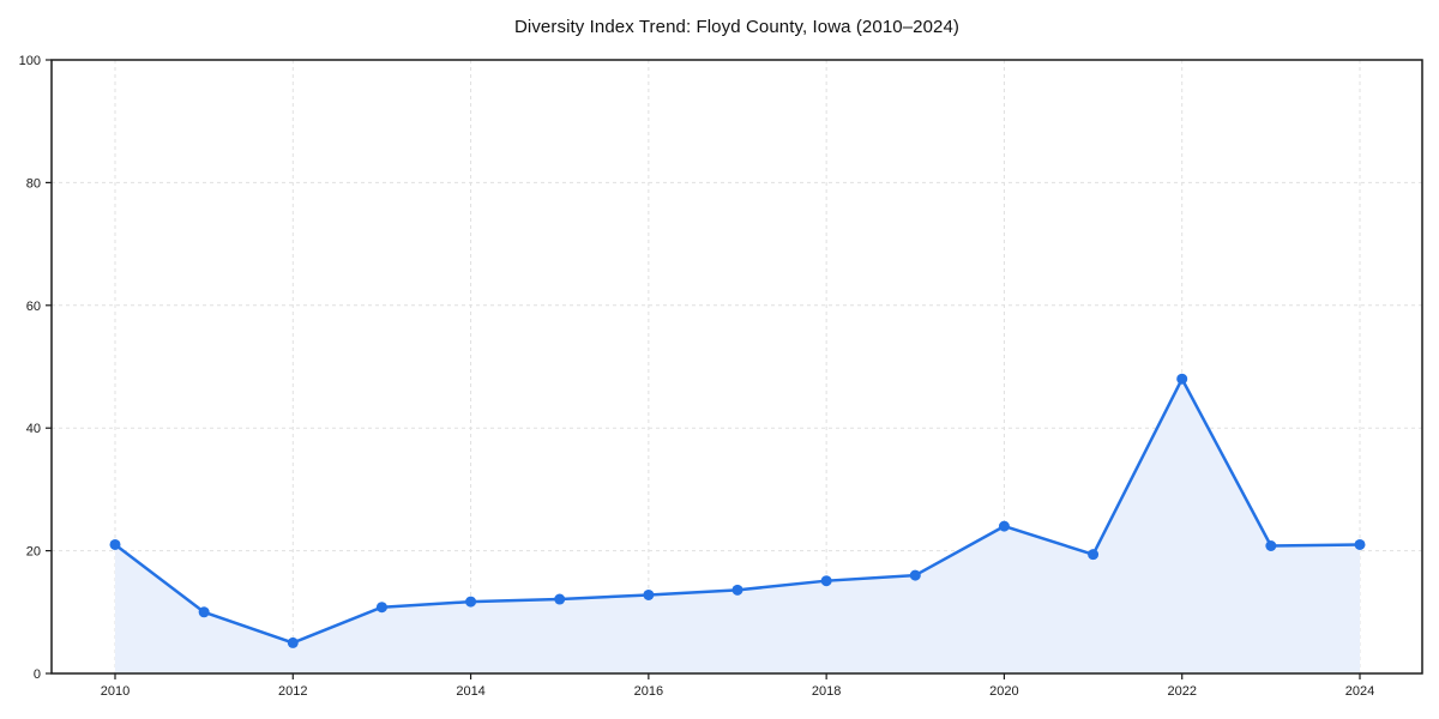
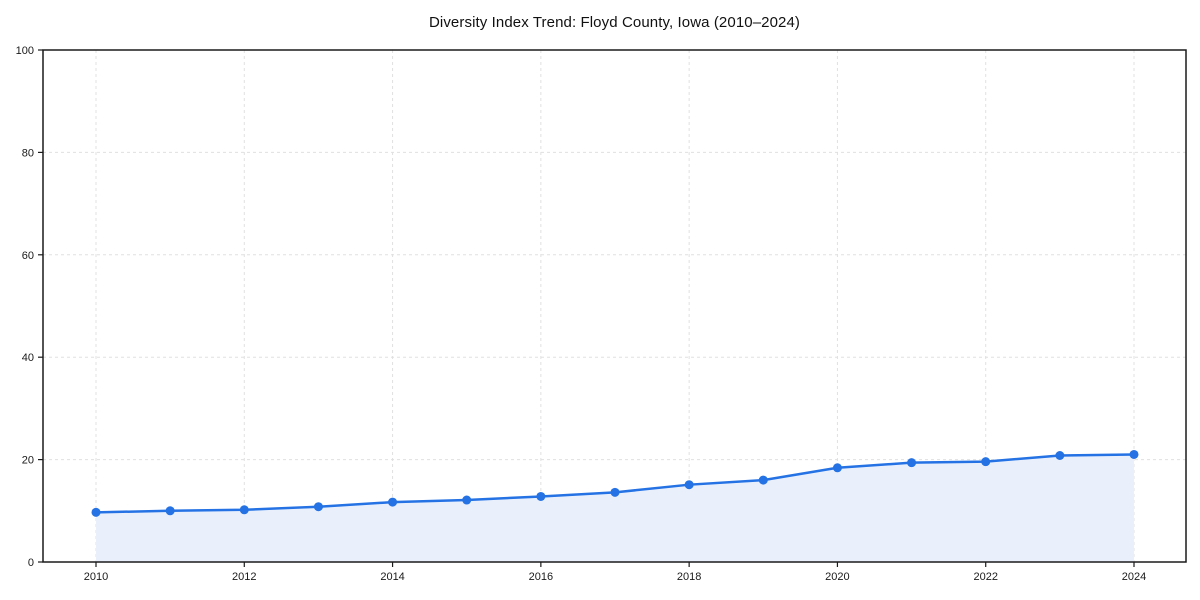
2010: 21 -> 10
2012: 5 -> 10
2020: 24 -> 18
2022: 48 -> 20
